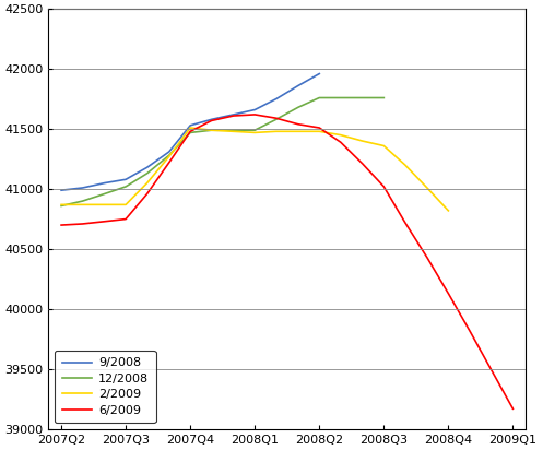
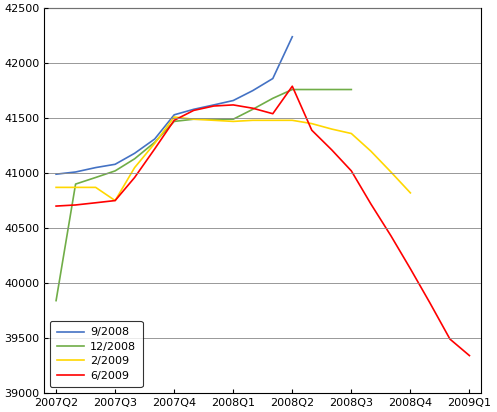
12/2008/2007Q2: 40860 -> 39840
2/2009/2007Q3: 40870 -> 40750
9/2008/2008Q2: 41960 -> 42240
6/2009/2008Q2: 41510 -> 41790
6/2009/2009Q1: 39170 -> 39340
